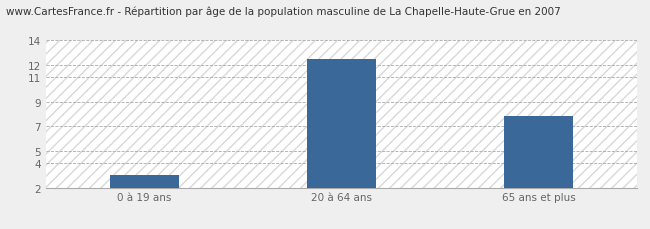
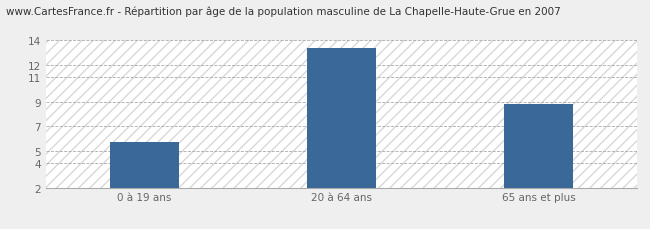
0 à 19 ans: 3.0 -> 5.7
20 à 64 ans: 12.5 -> 13.4
65 ans et plus: 7.8 -> 8.8
